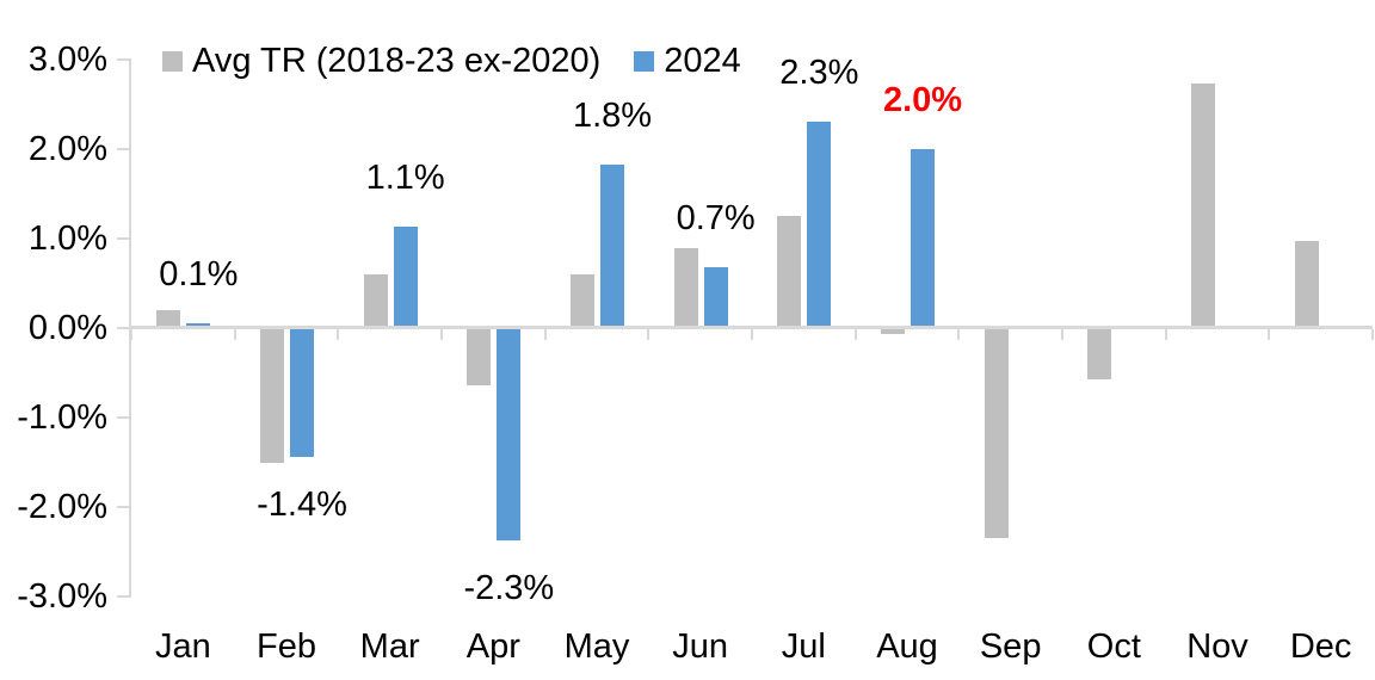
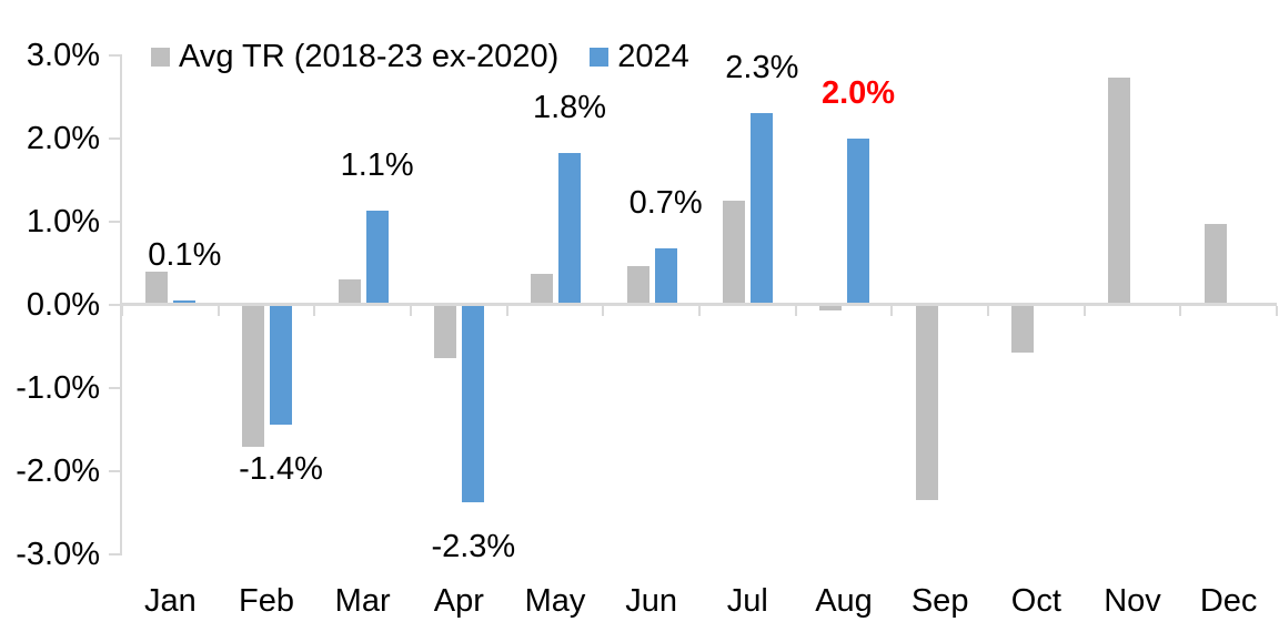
Avg TR (2018-23 ex-2020)/Jan: 0.2% -> 0.4%
Avg TR (2018-23 ex-2020)/Feb: -1.5% -> -1.7%
Avg TR (2018-23 ex-2020)/Mar: 0.6% -> 0.3%
Avg TR (2018-23 ex-2020)/May: 0.6% -> 0.4%
Avg TR (2018-23 ex-2020)/Jun: 0.9% -> 0.5%
